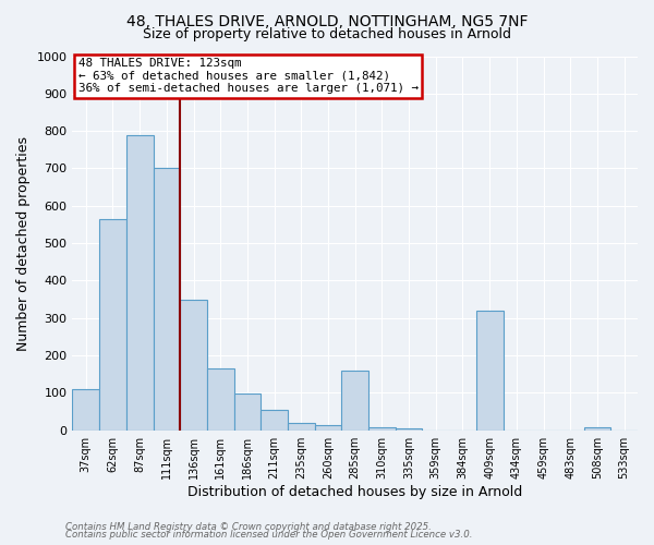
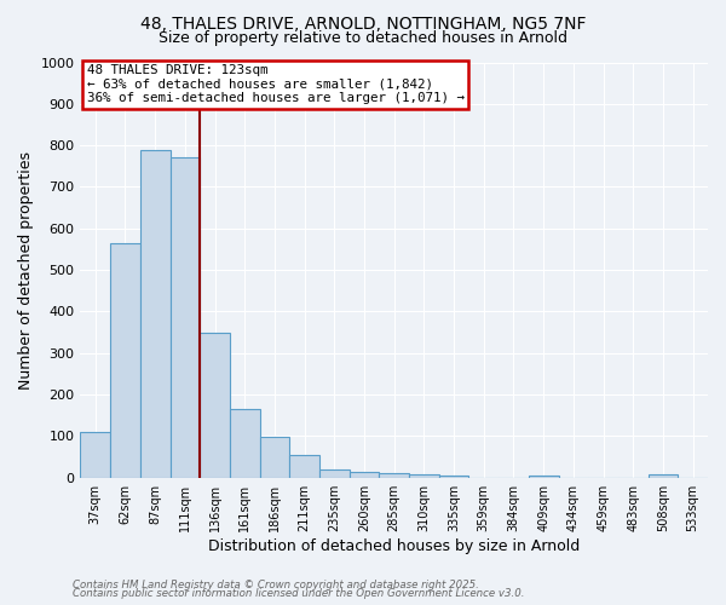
111sqm: 700 -> 770
285sqm: 160 -> 10
409sqm: 320 -> 5
